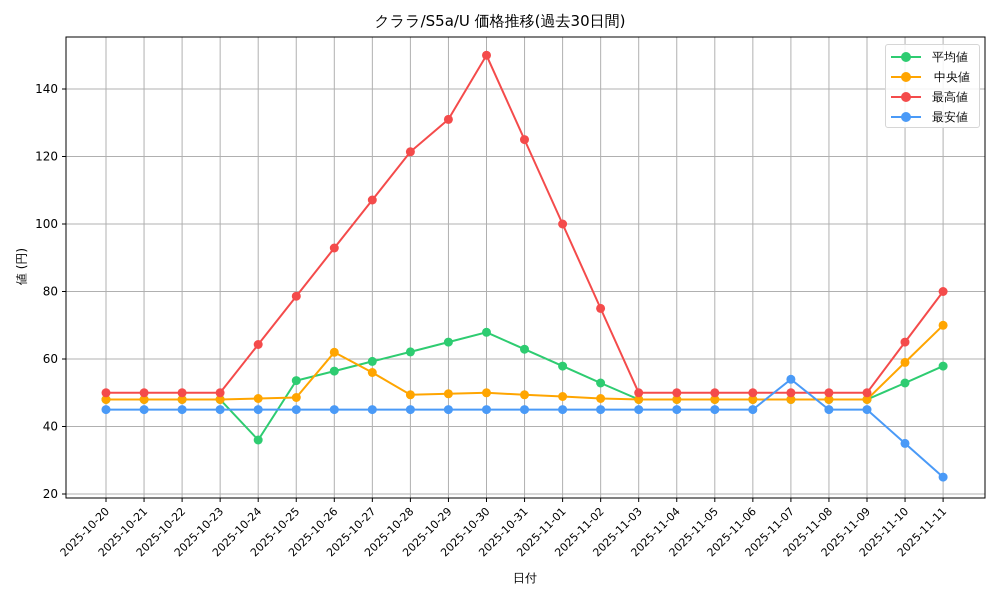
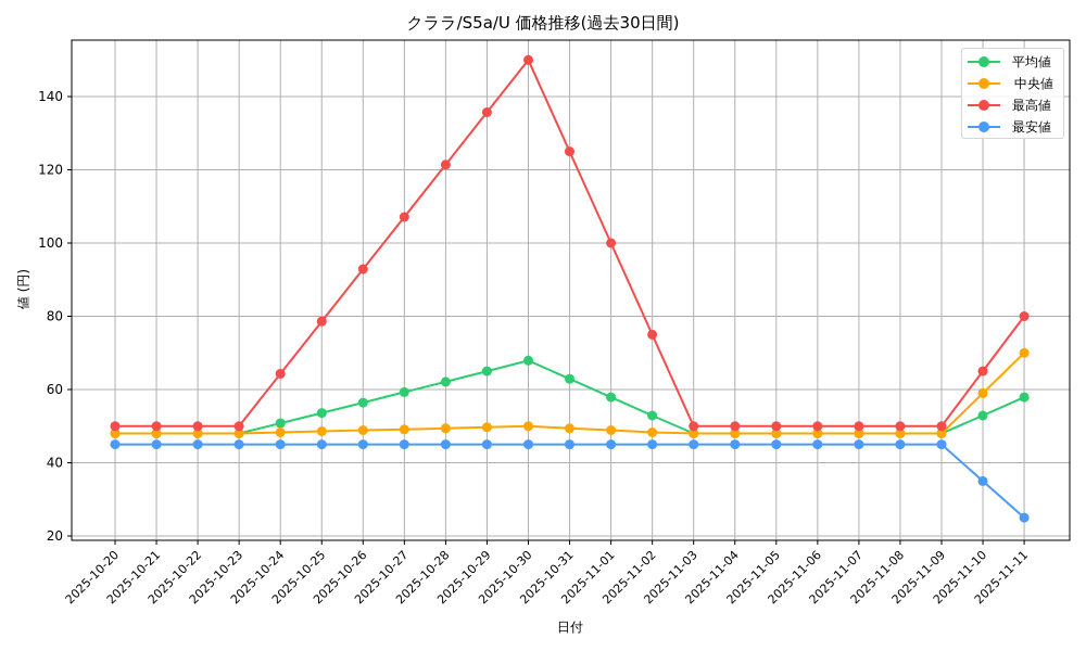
平均値/2025-10-24: 36 -> 51
中央値/2025-10-26: 62 -> 49
中央値/2025-10-27: 56 -> 49
最高値/2025-10-29: 131 -> 136
最安値/2025-11-07: 54 -> 45
